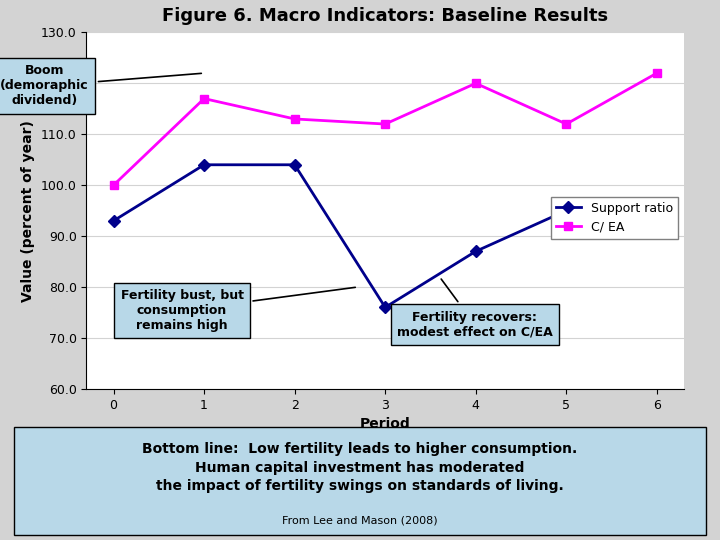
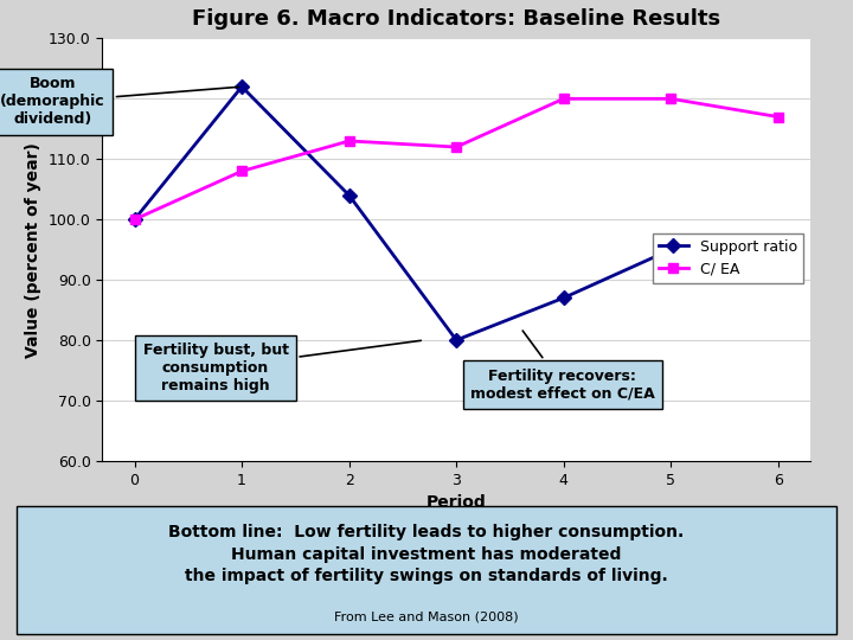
Support ratio/0: 93 -> 100
Support ratio/1: 104 -> 122
C/ EA/1: 117 -> 108
Support ratio/3: 76 -> 80
C/ EA/5: 112 -> 120
C/ EA/6: 122 -> 117
